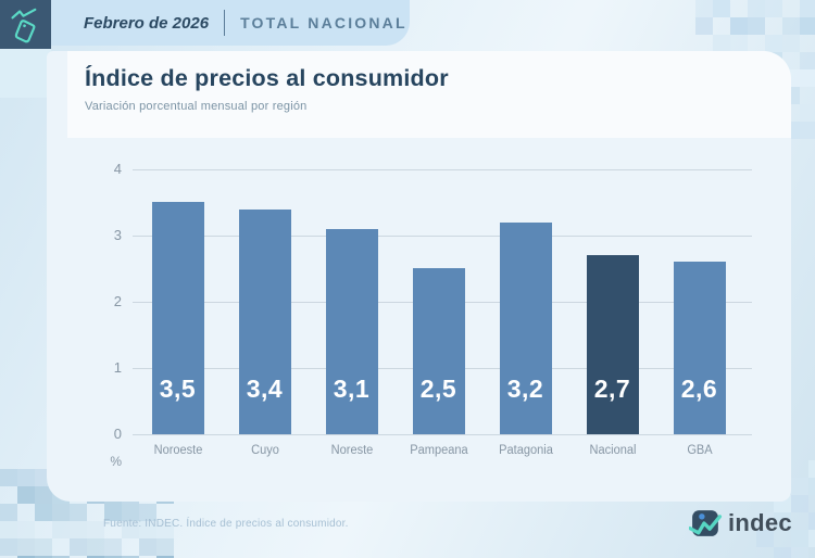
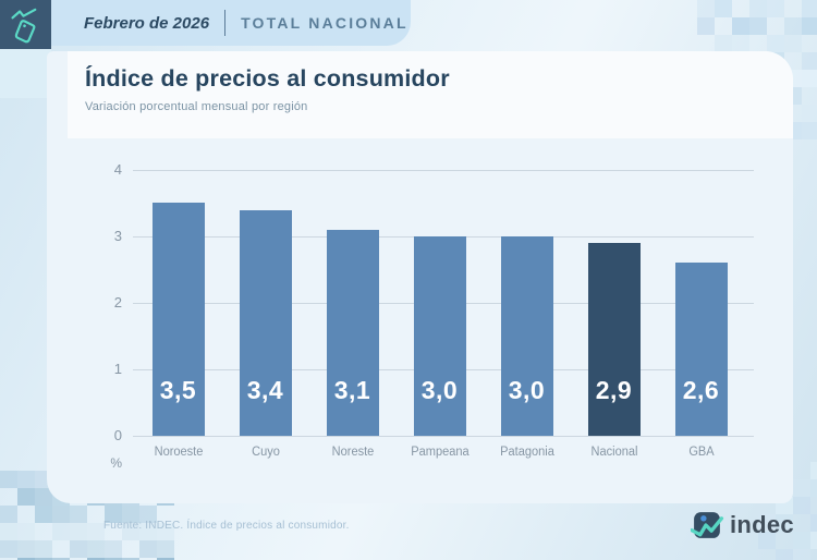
Pampeana: 2,5 -> 3,0
Patagonia: 3,2 -> 3,0
Nacional: 2,7 -> 2,9
